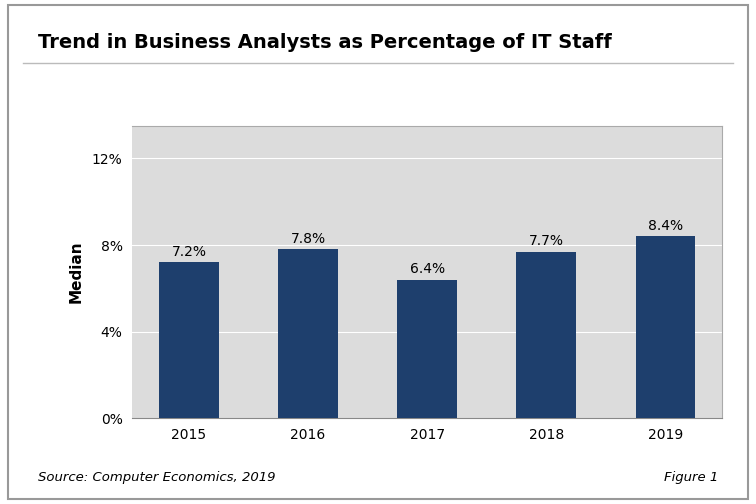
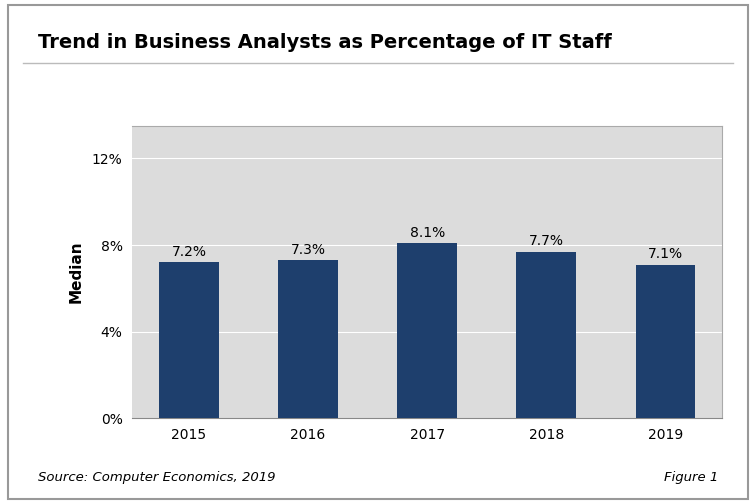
2016: 7.8% -> 7.3%
2017: 6.4% -> 8.1%
2019: 8.4% -> 7.1%
